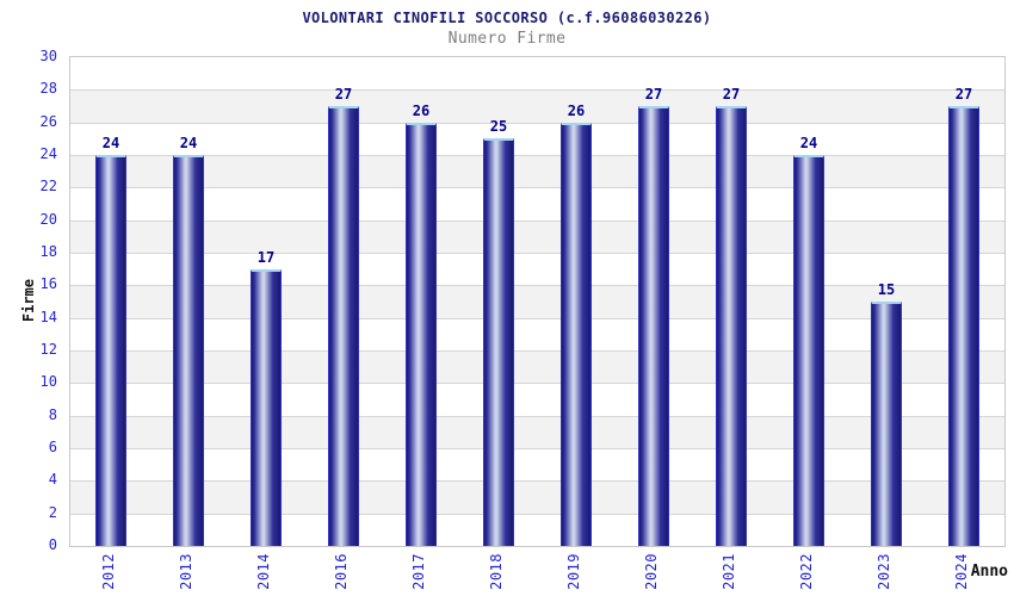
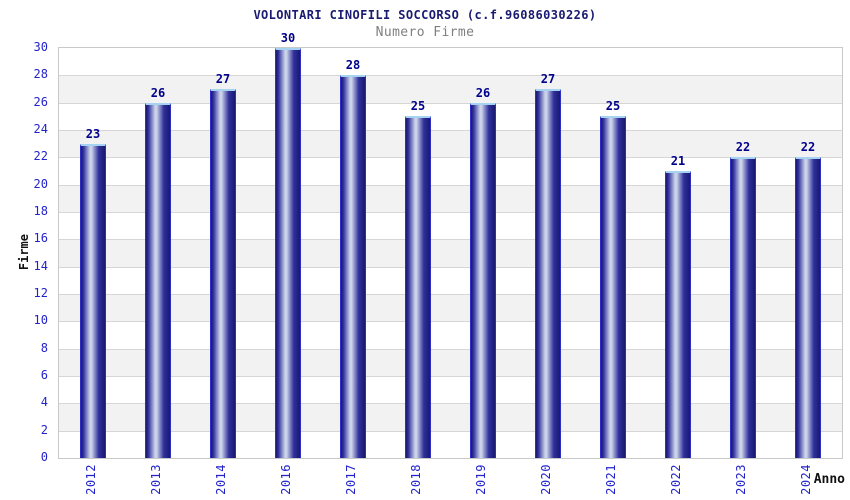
2012: 24 -> 23
2013: 24 -> 26
2014: 17 -> 27
2016: 27 -> 30
2017: 26 -> 28
2021: 27 -> 25
2022: 24 -> 21
2023: 15 -> 22
2024: 27 -> 22
